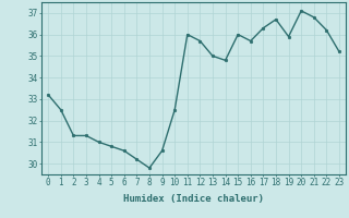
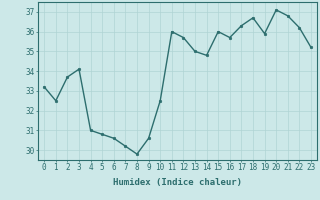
2: 31.3 -> 33.7
3: 31.3 -> 34.1
